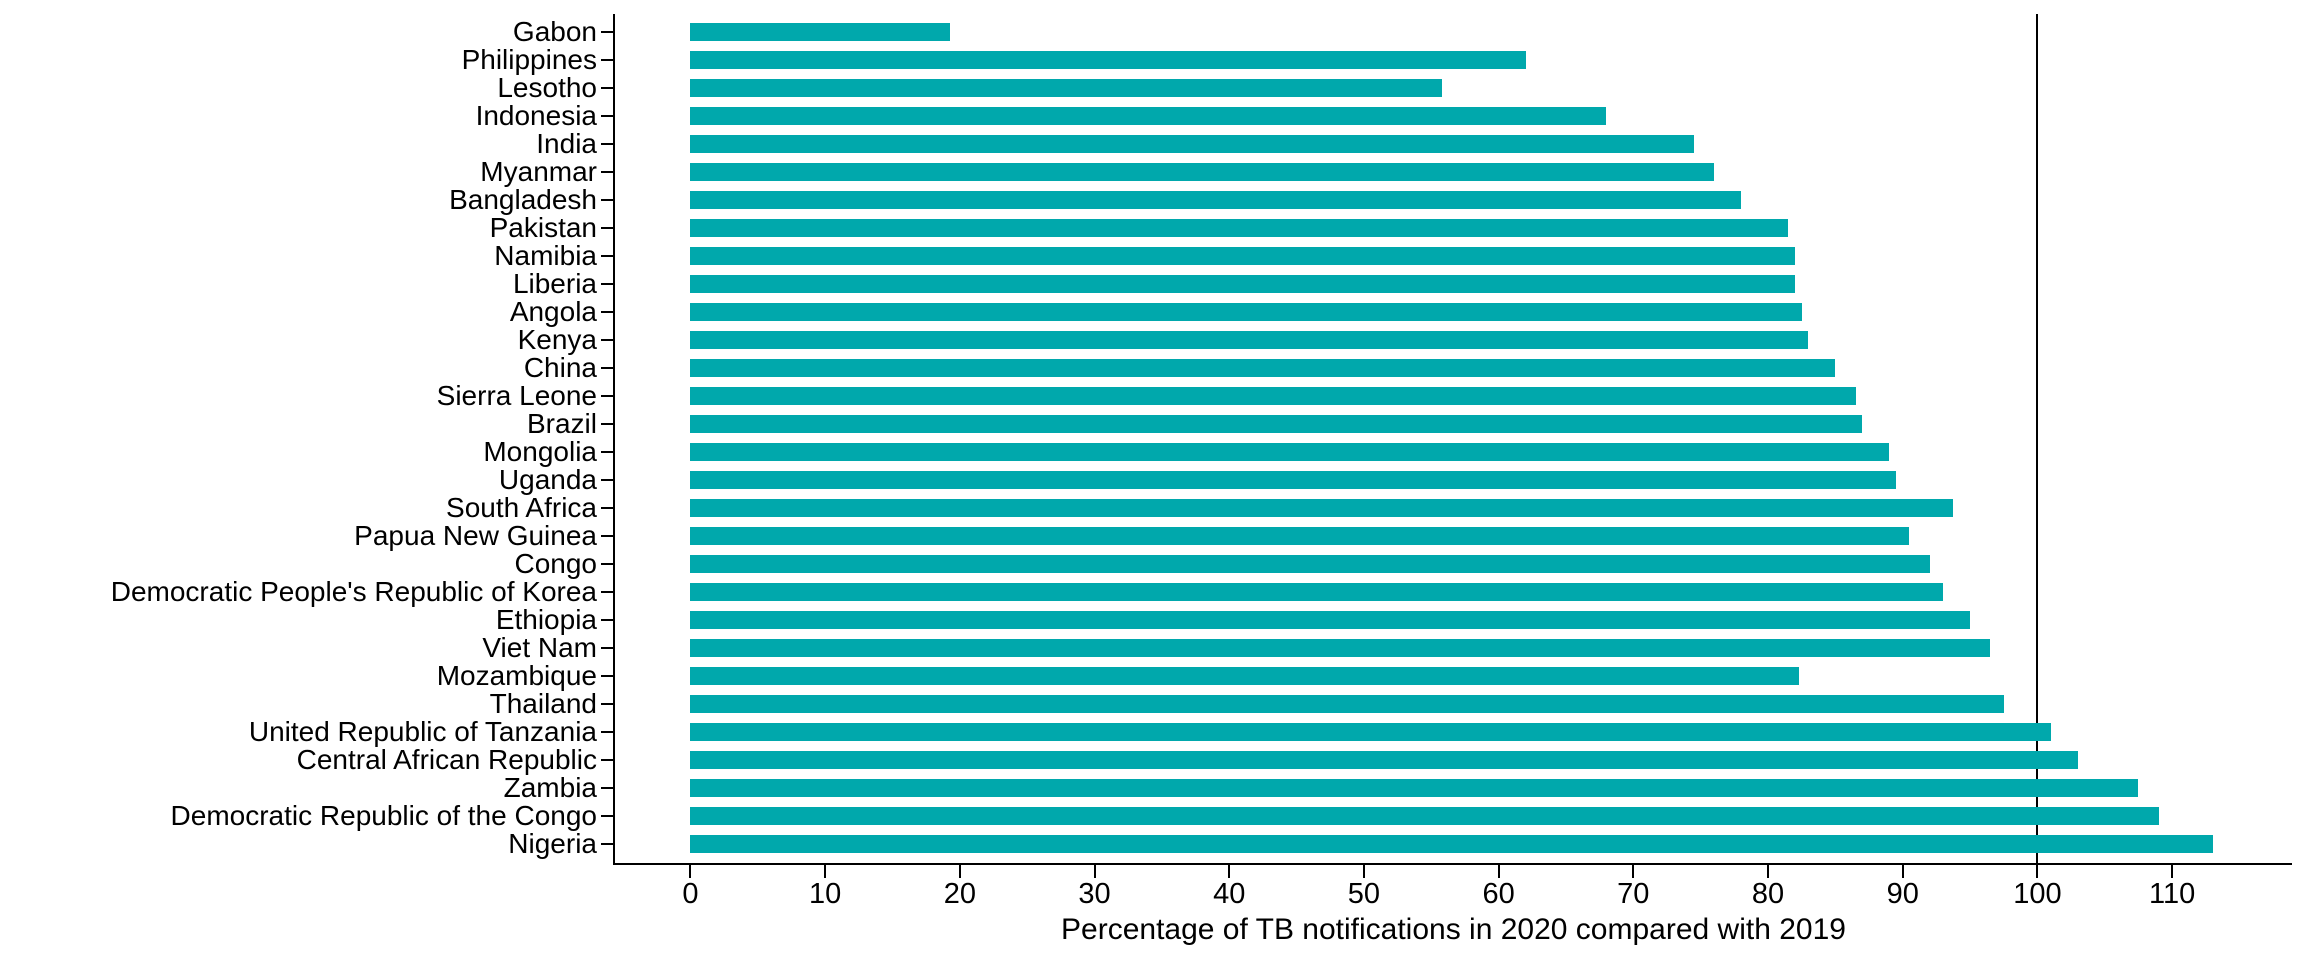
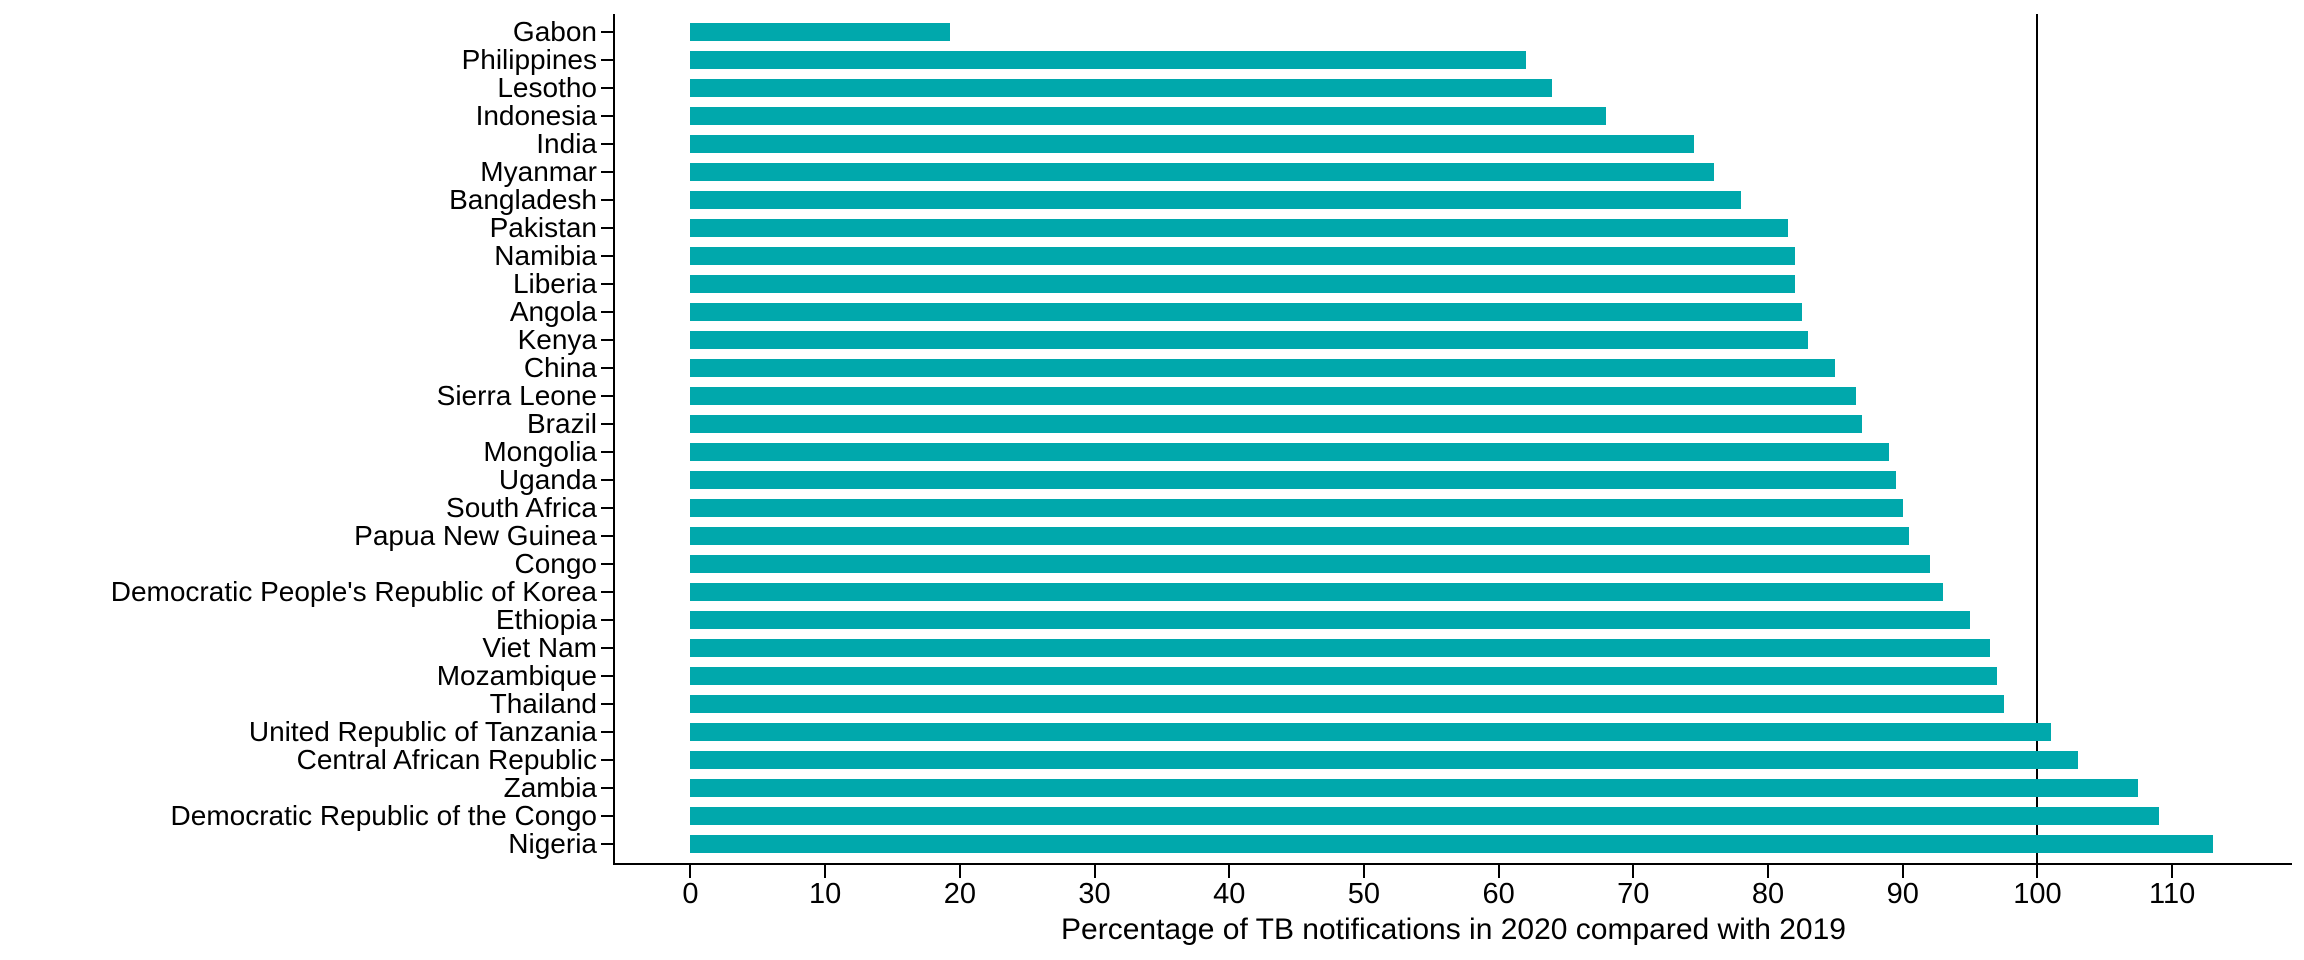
Lesotho: 55.8 -> 64.0
South Africa: 93.7 -> 90.0
Mozambique: 82.3 -> 97.0
